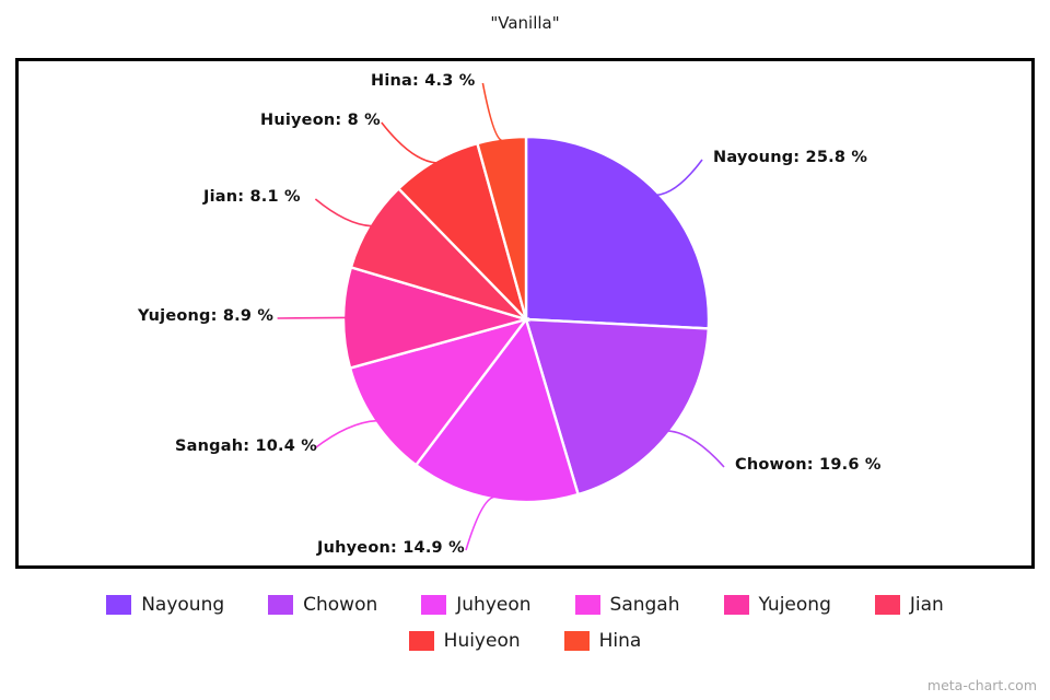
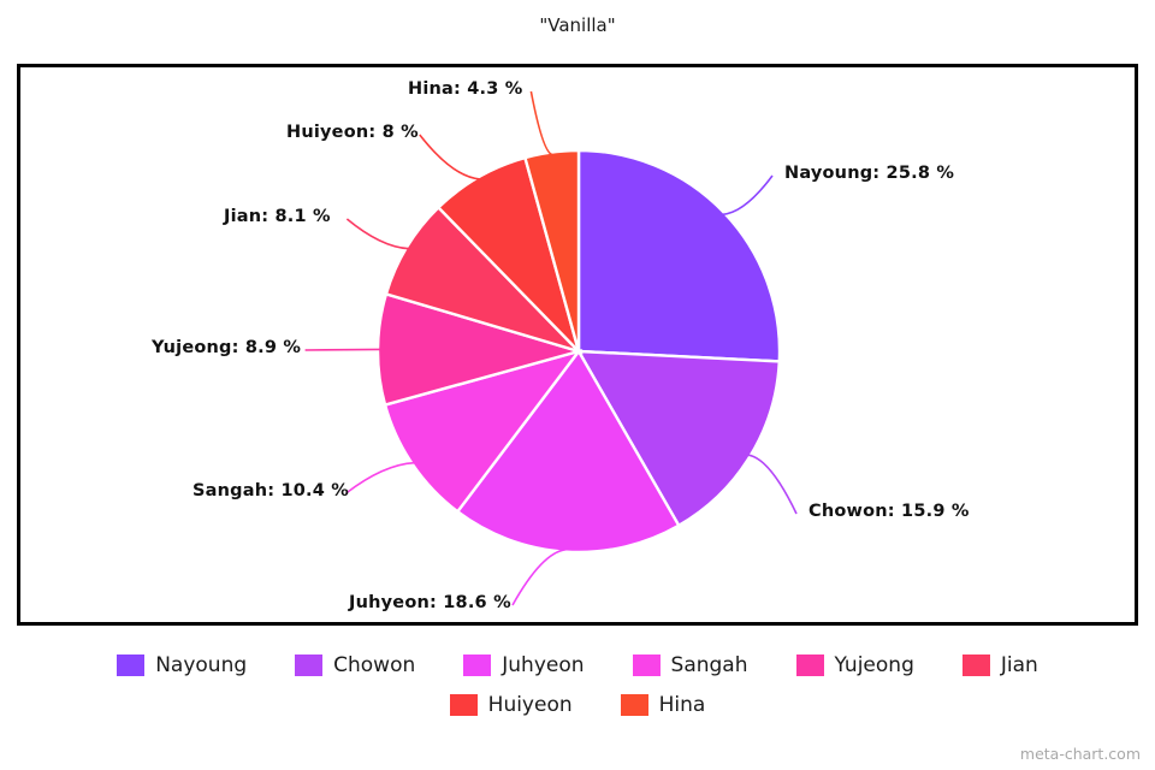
Chowon: 19.6 -> 15.9
Juhyeon: 14.9 -> 18.6
